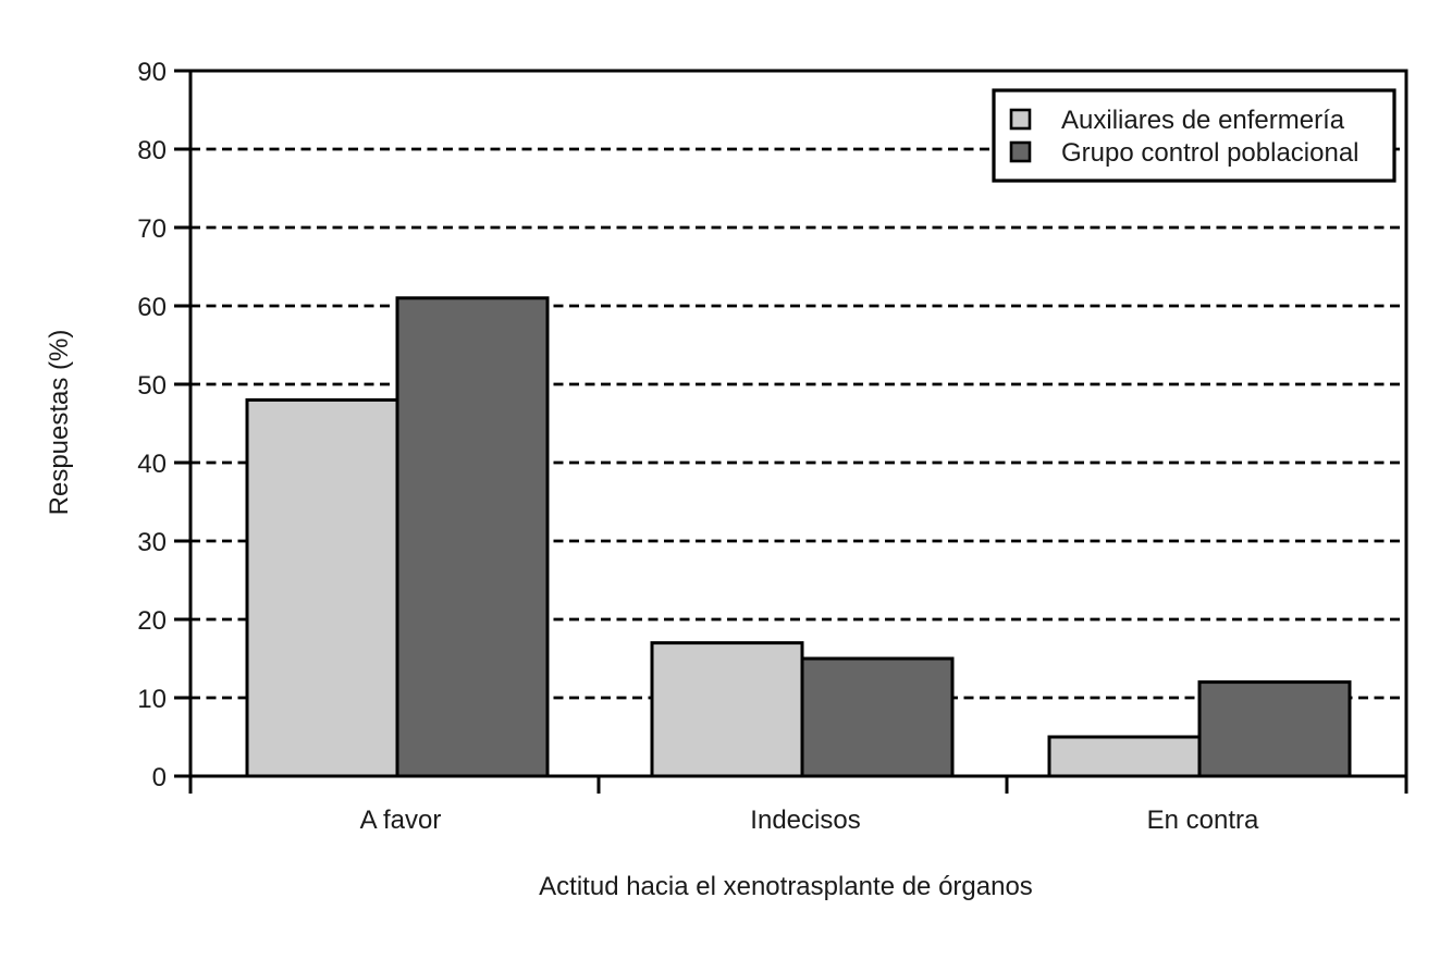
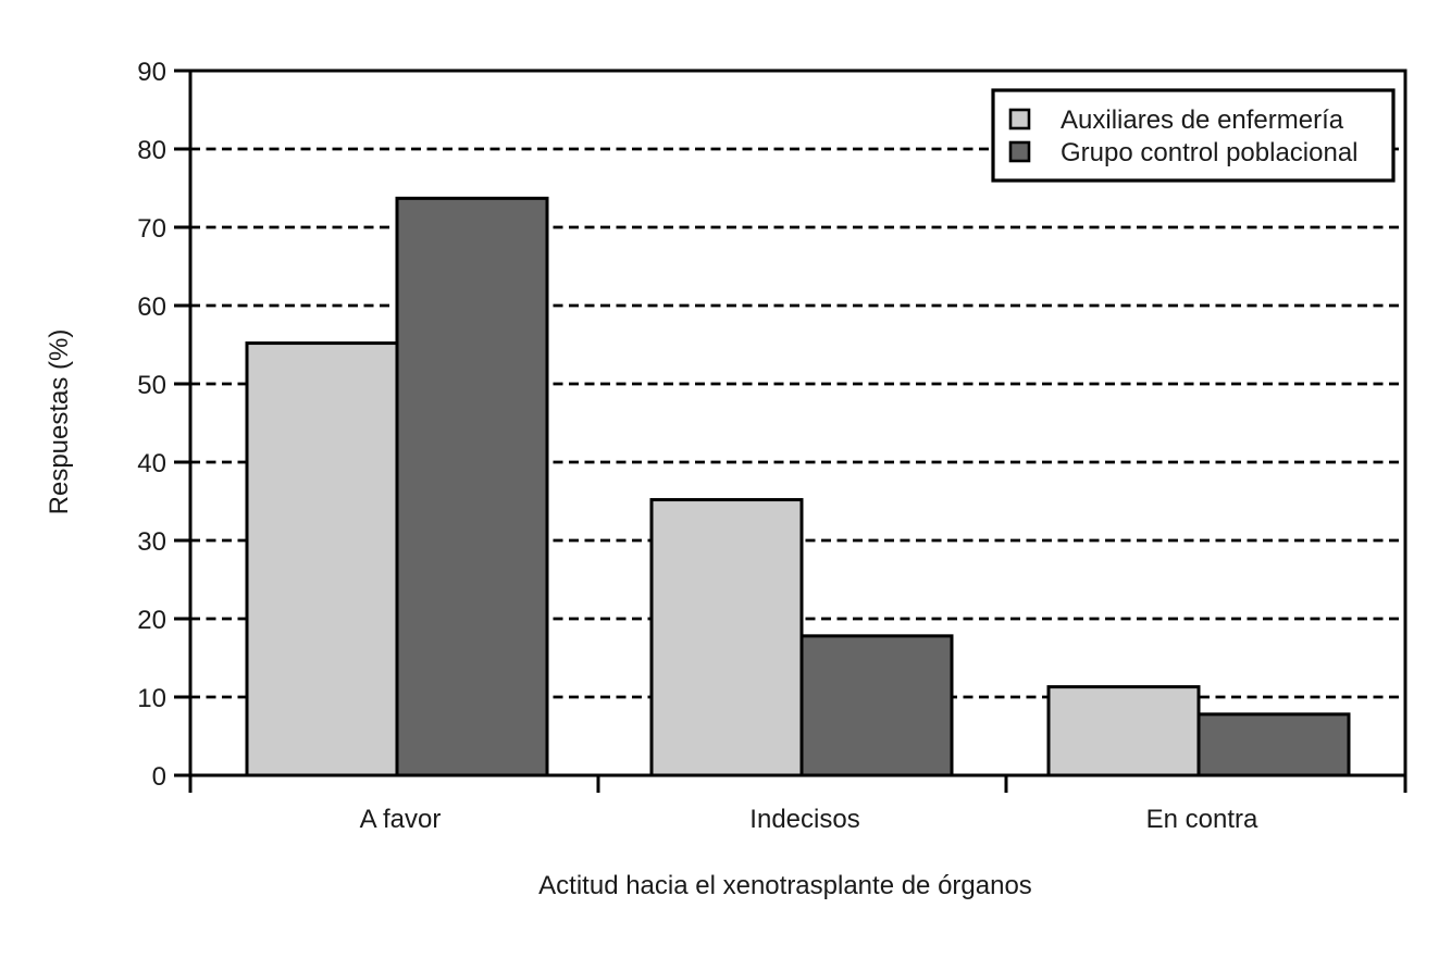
Auxiliares de enfermería/A favor: 48 -> 55
Grupo control poblacional/A favor: 61 -> 74
Auxiliares de enfermería/Indecisos: 17 -> 35
Grupo control poblacional/Indecisos: 15 -> 18
Auxiliares de enfermería/En contra: 5 -> 11
Grupo control poblacional/En contra: 12 -> 8
